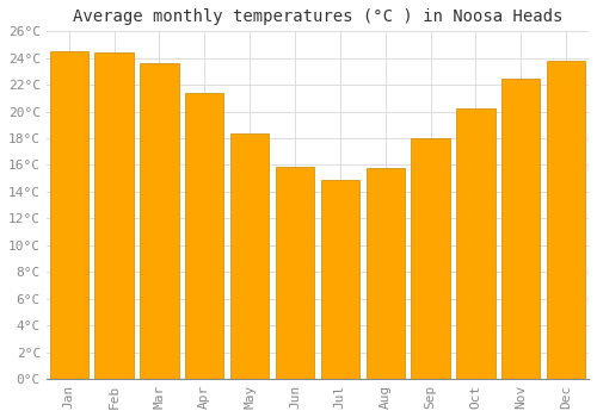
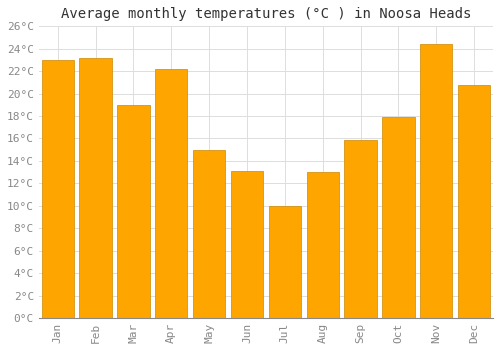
Jan: 24.5°C -> 23.0°C
Feb: 24.4°C -> 23.2°C
Mar: 23.6°C -> 19.0°C
Apr: 21.4°C -> 22.2°C
May: 18.4°C -> 15.0°C
Jun: 15.9°C -> 13.1°C
Jul: 14.9°C -> 10.0°C
Aug: 15.8°C -> 13.0°C
Sep: 18.0°C -> 15.9°C
Oct: 20.2°C -> 17.9°C
Nov: 22.5°C -> 24.4°C
Dec: 23.8°C -> 20.8°C
